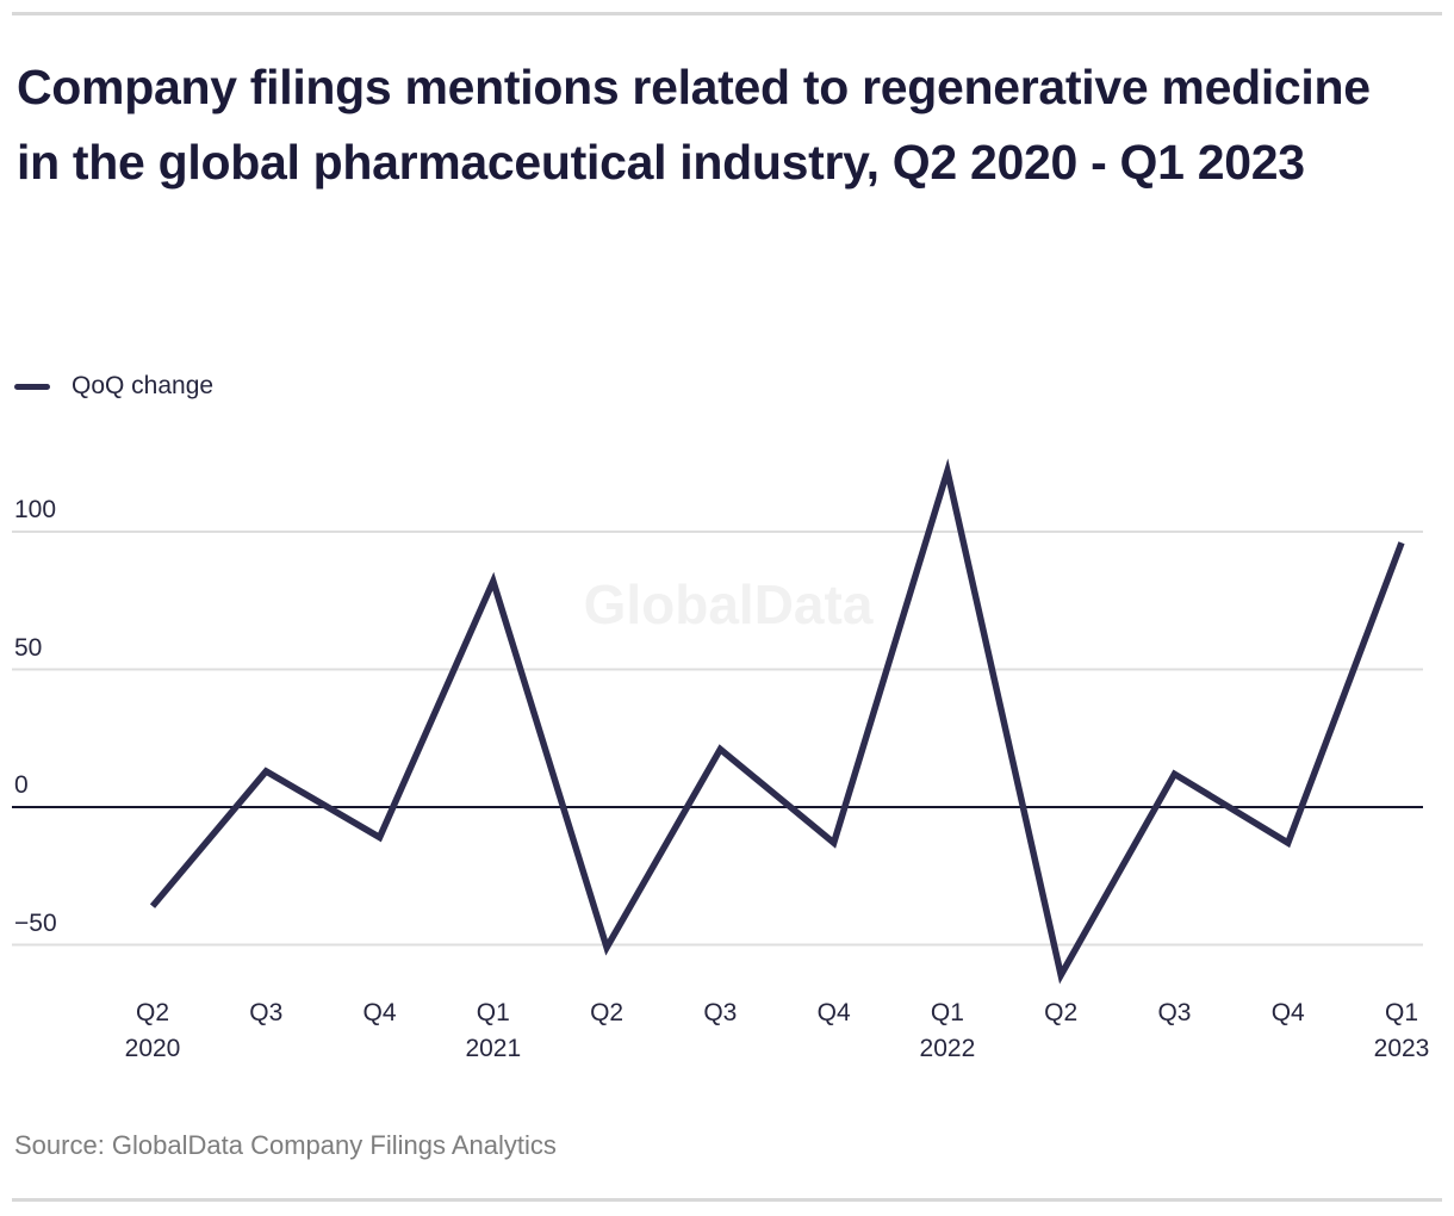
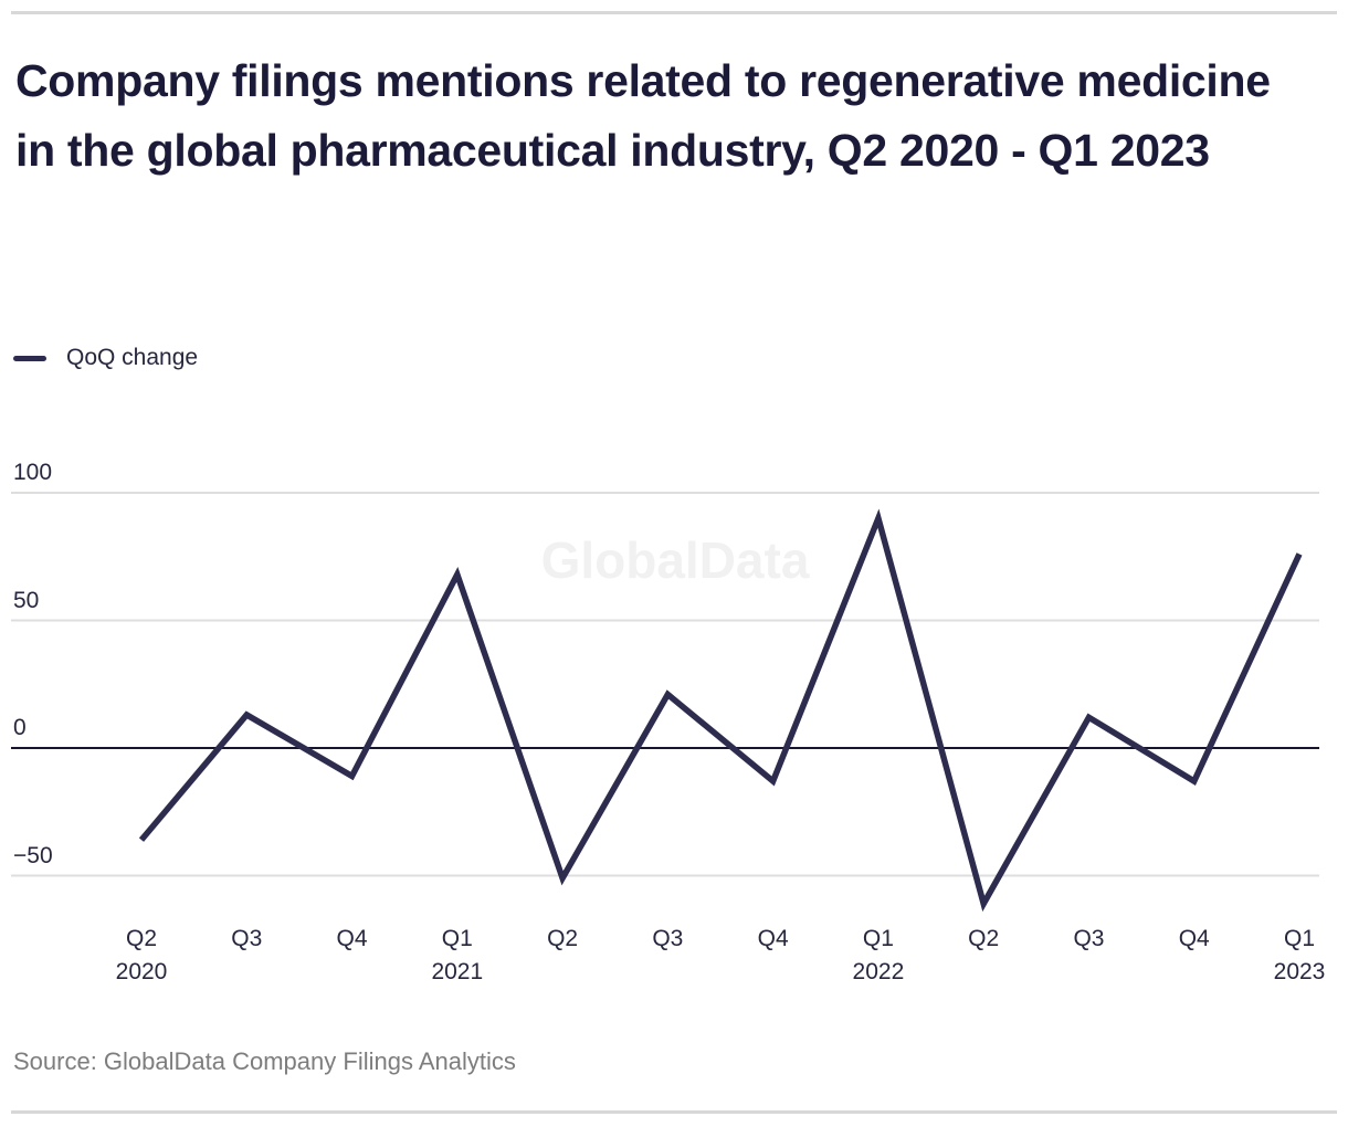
Q1 2021: 82 -> 68
Q1 2022: 122 -> 90
Q1 2023: 96 -> 76
